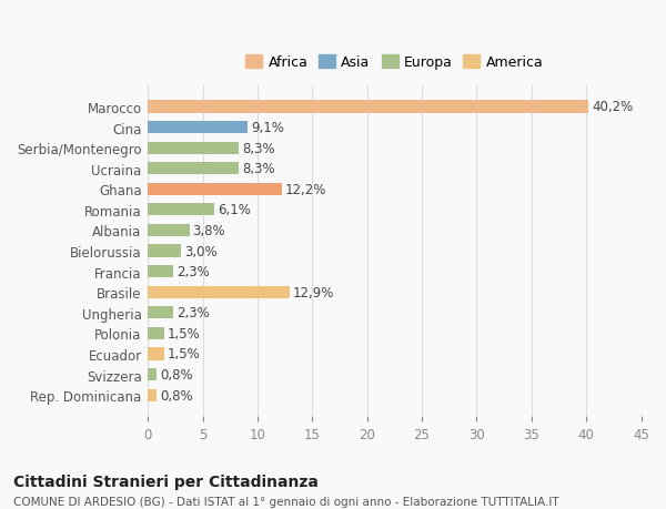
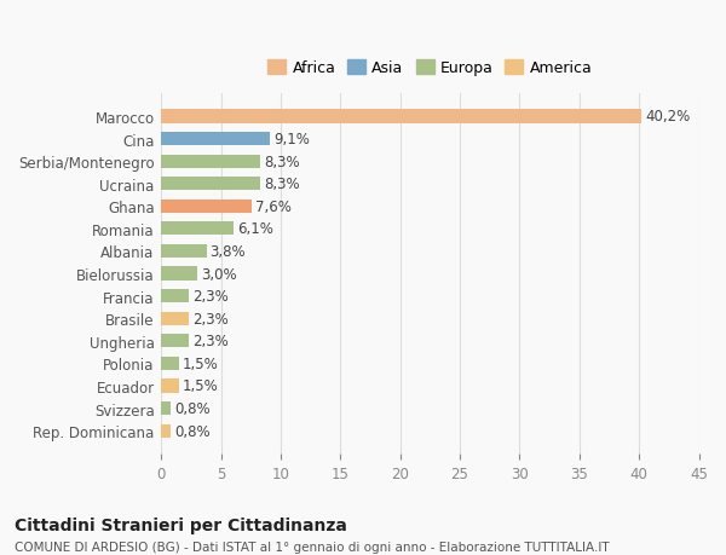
Ghana: 12,2% -> 7,6%
Brasile: 12,9% -> 2,3%
